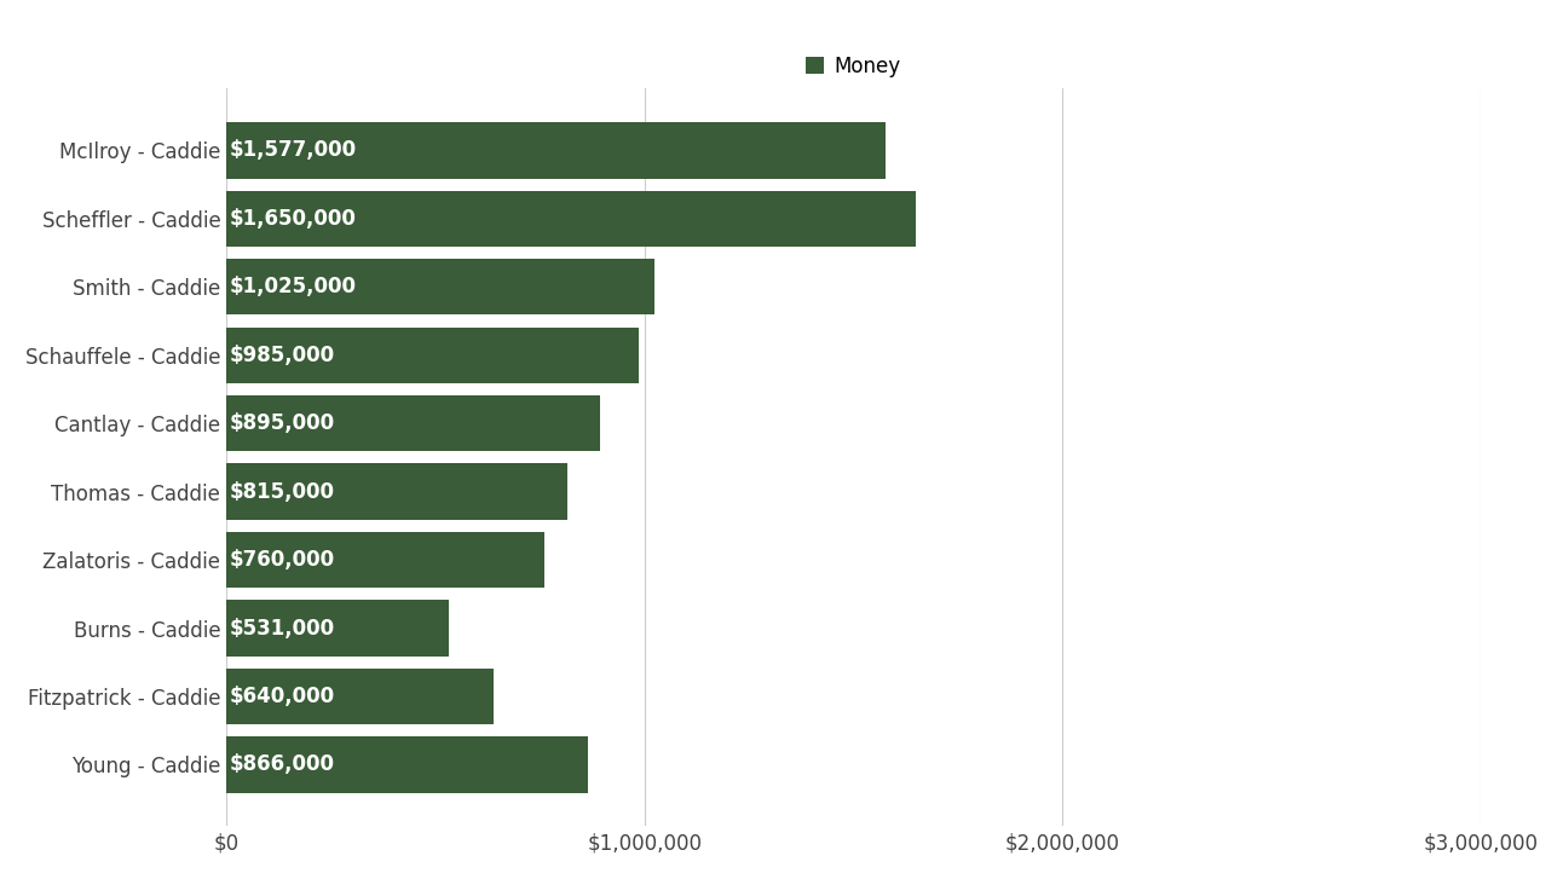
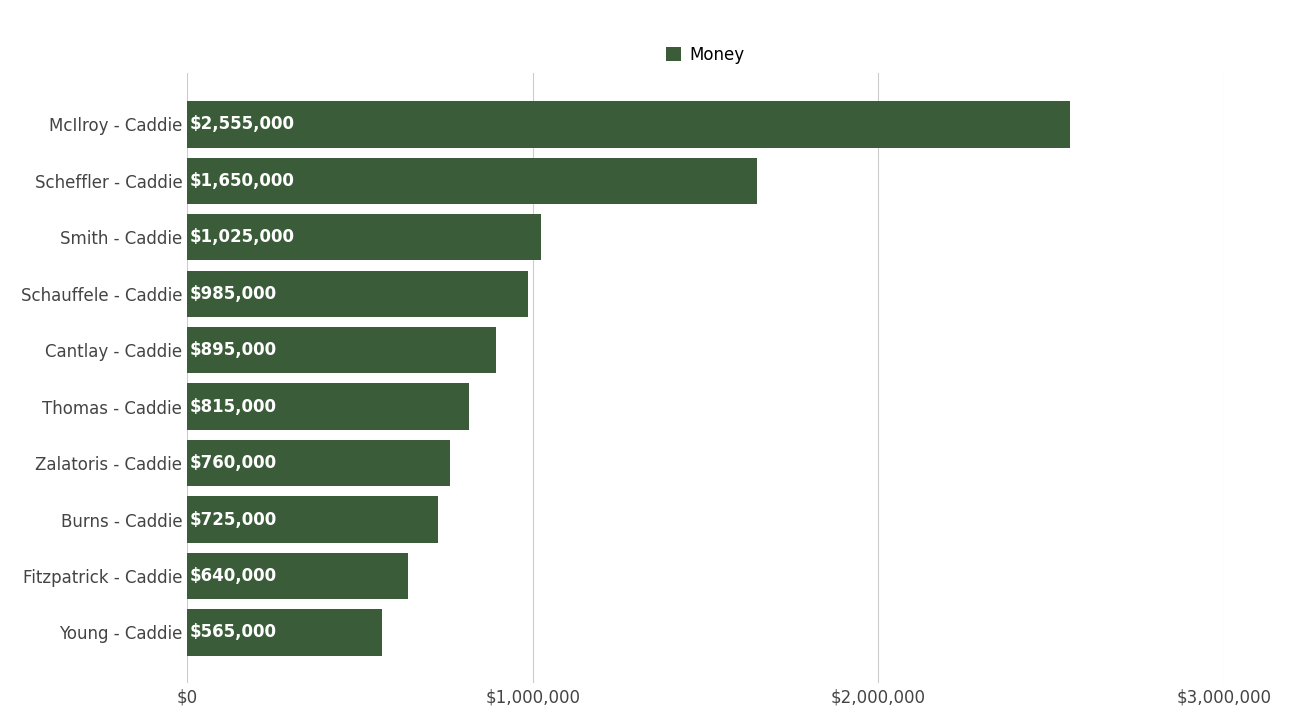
McIlroy - Caddie: $1,577,000 -> $2,555,000
Burns - Caddie: $531,000 -> $725,000
Young - Caddie: $866,000 -> $565,000
